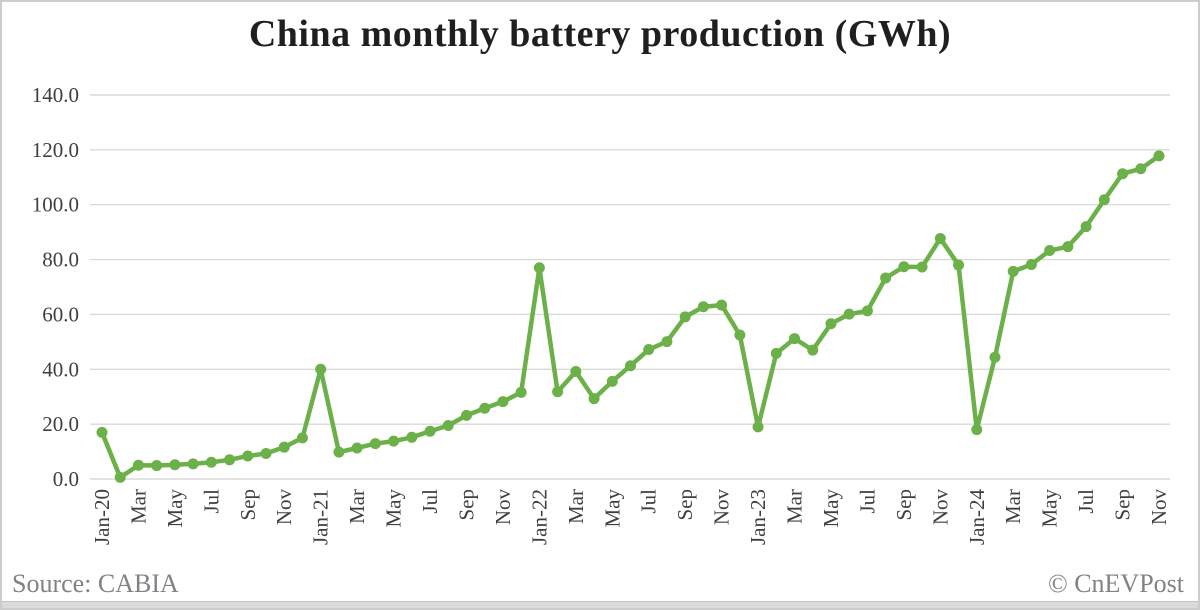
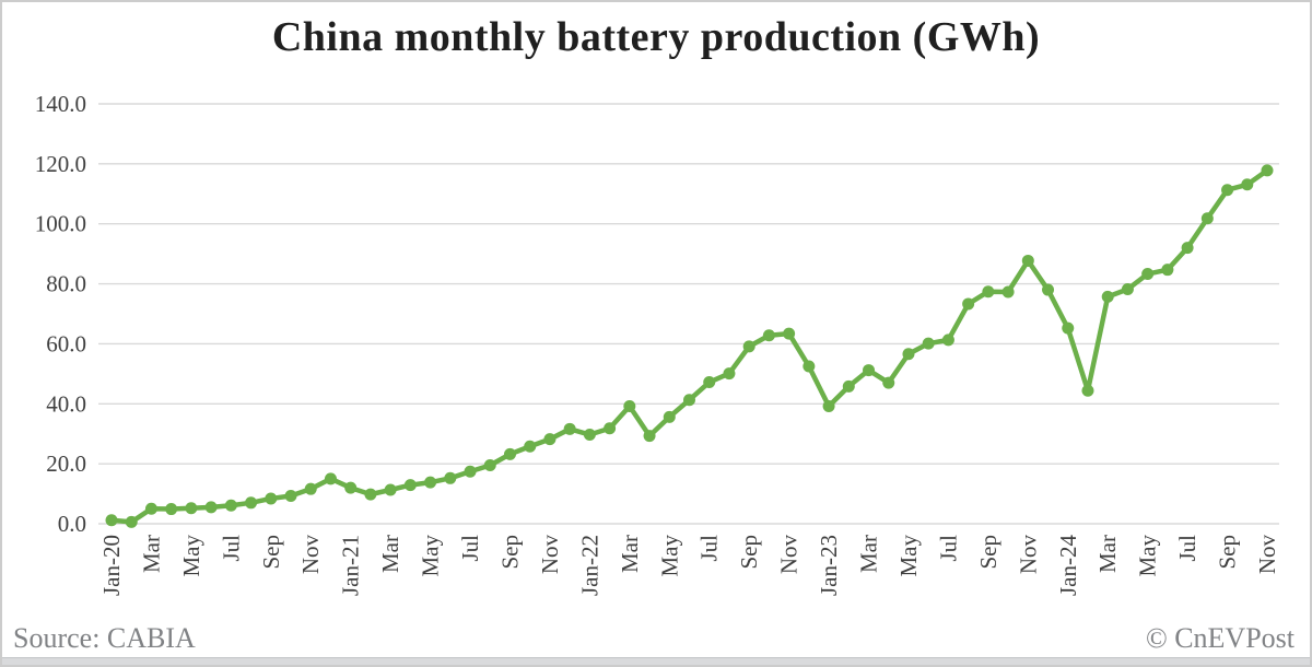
Jan-20: 17 -> 1
Jan-21: 40 -> 12
Jan-22: 77 -> 30
Jan-23: 19 -> 39
Jan-24: 18 -> 65
